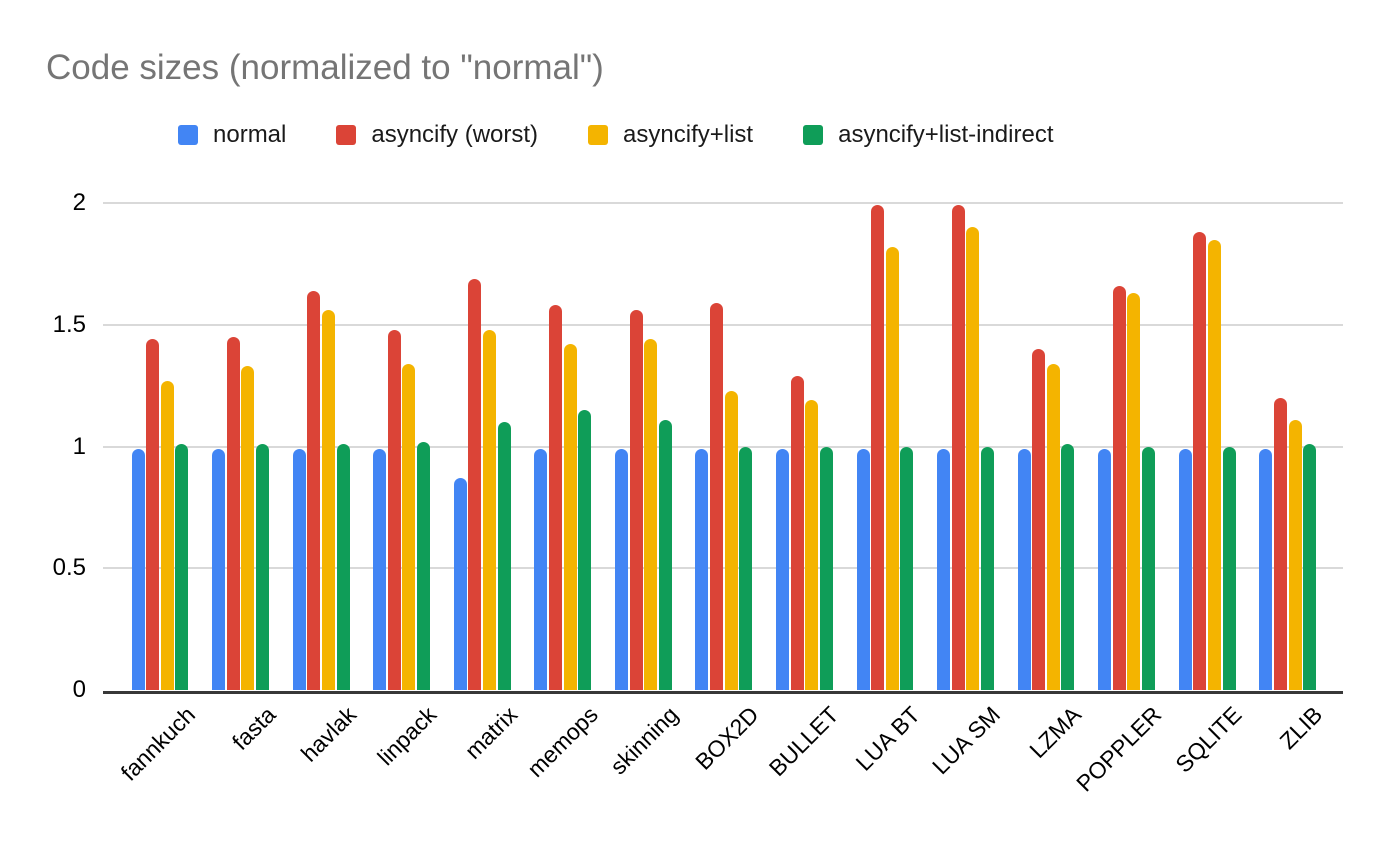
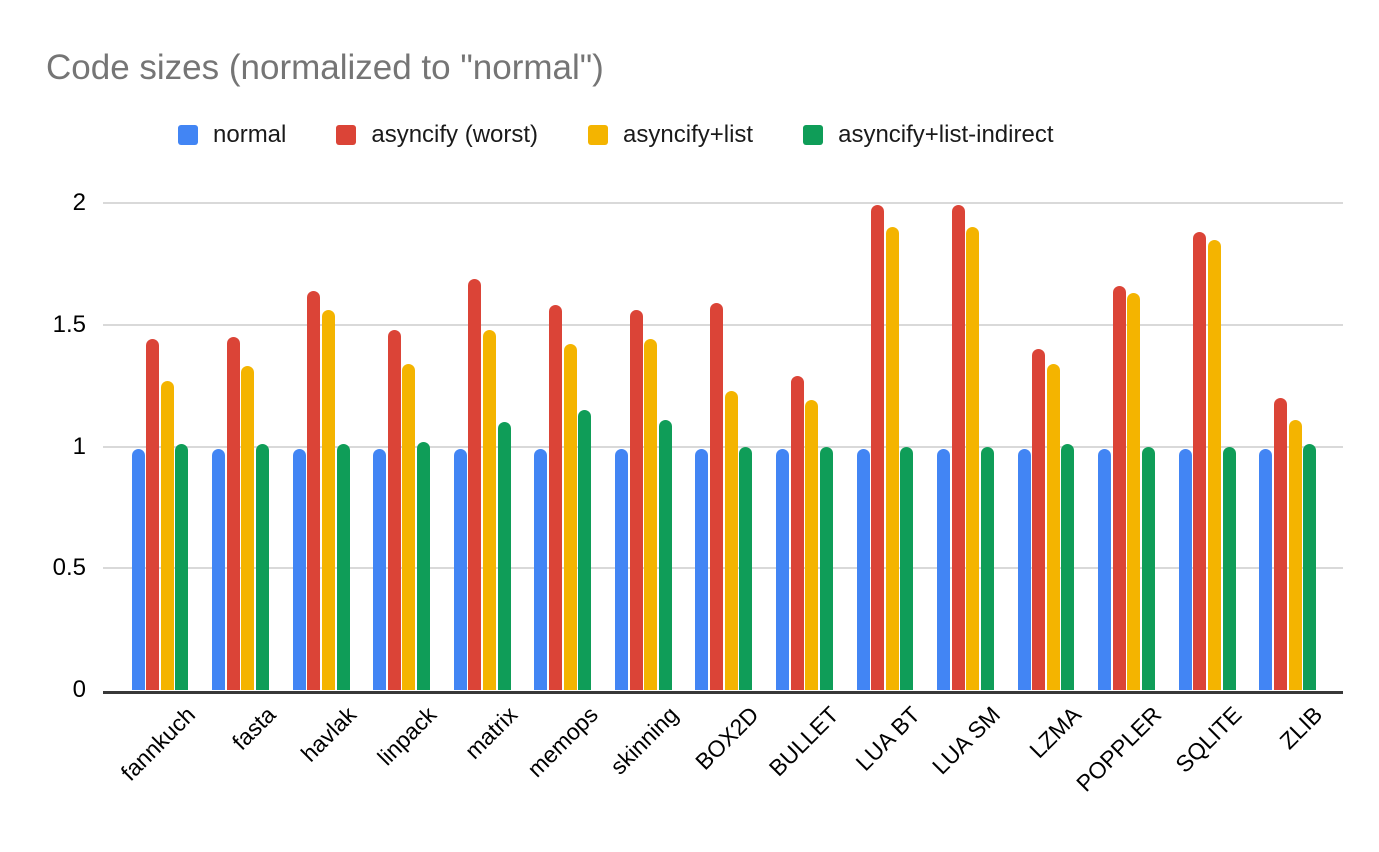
normal/matrix: 0.87 -> 0.99
asyncify+list/LUA BT: 1.82 -> 1.90
